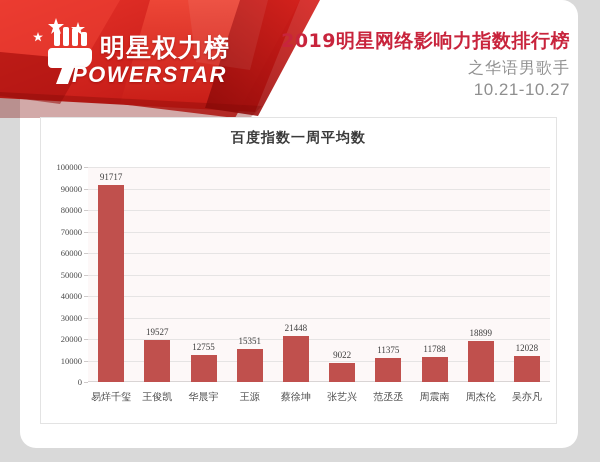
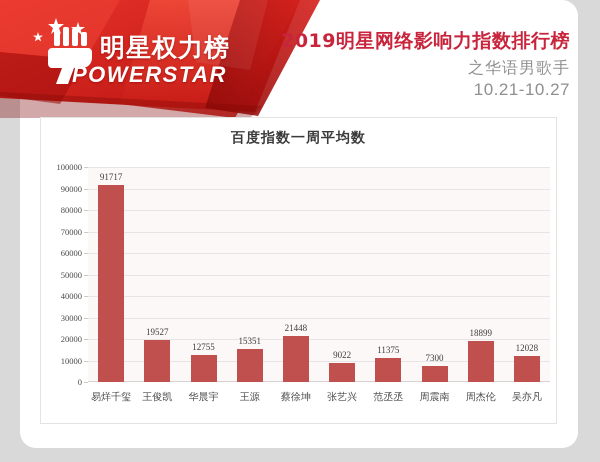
周震南: 11788 -> 7300
